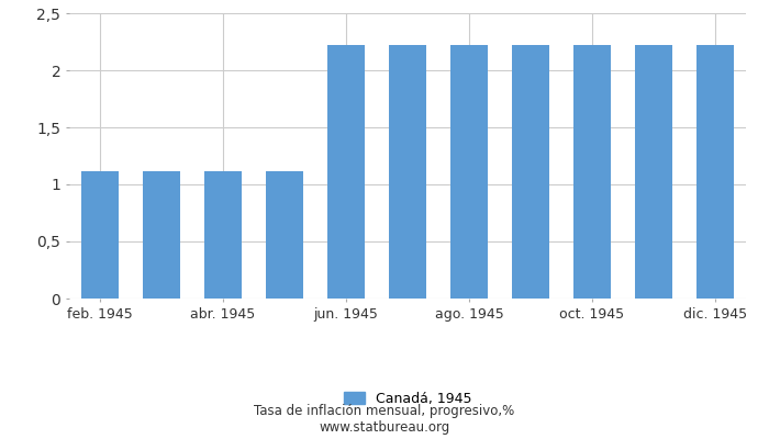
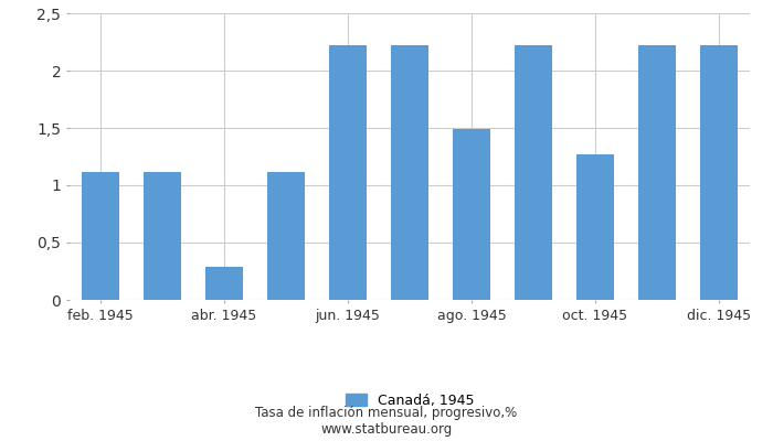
abr. 1945: 1,12 -> 0,29
ago. 1945: 2,22 -> 1,49
oct. 1945: 2,22 -> 1,27
